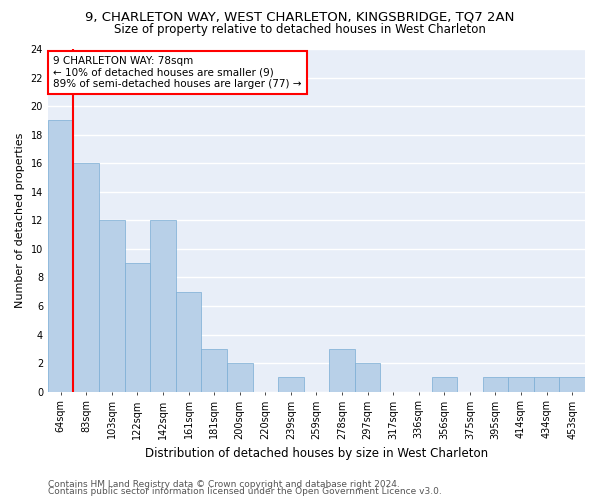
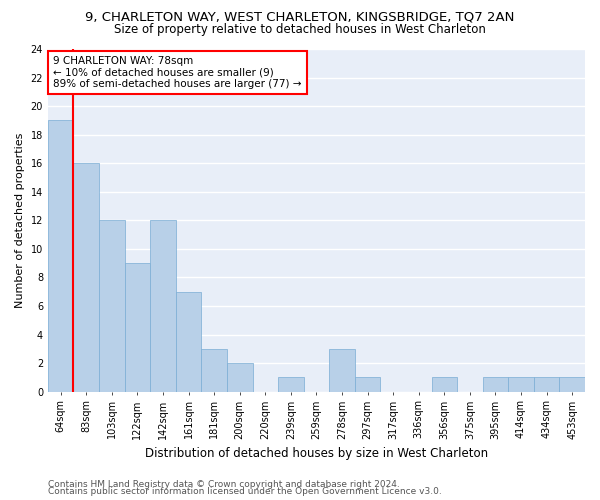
297sqm: 2 -> 1
